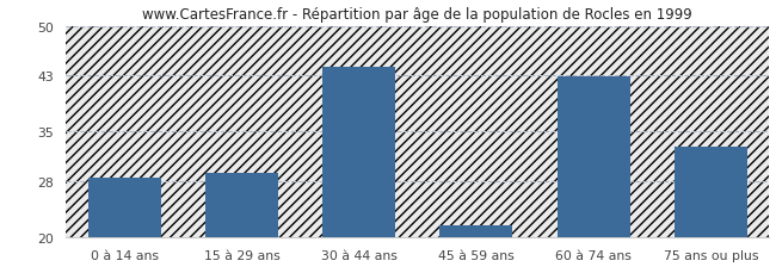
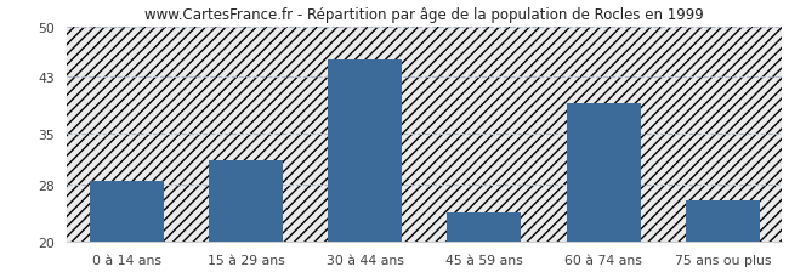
15 à 29 ans: 29.2 -> 31.4
30 à 44 ans: 44.2 -> 45.4
45 à 59 ans: 21.7 -> 24.0
60 à 74 ans: 42.8 -> 39.2
75 ans ou plus: 32.8 -> 25.8
